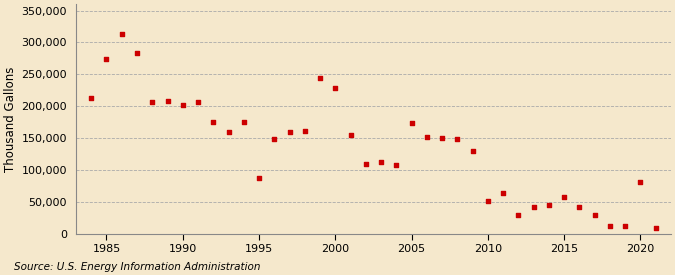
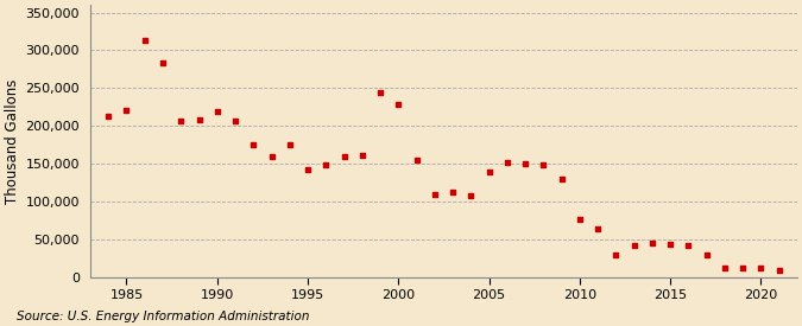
1985: 274,000 -> 221,000
1990: 202,000 -> 220,000
1995: 88,000 -> 143,000
2005: 174,000 -> 140,000
2010: 52,000 -> 77,000
2015: 58,000 -> 43,000
2020: 82,000 -> 13,000
